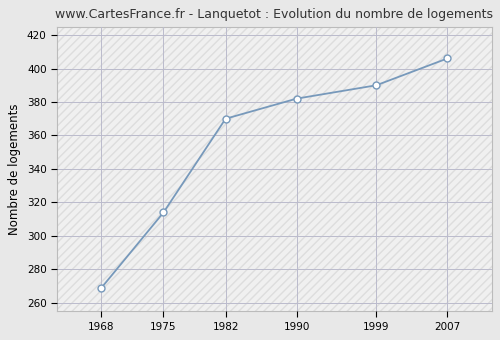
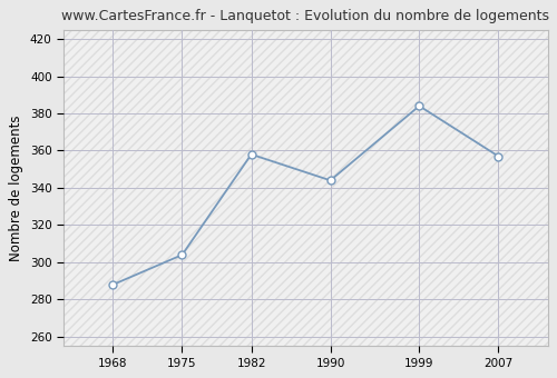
1968: 269 -> 288
1975: 314 -> 304
1982: 370 -> 358
1990: 382 -> 344
1999: 390 -> 384
2007: 406 -> 357
